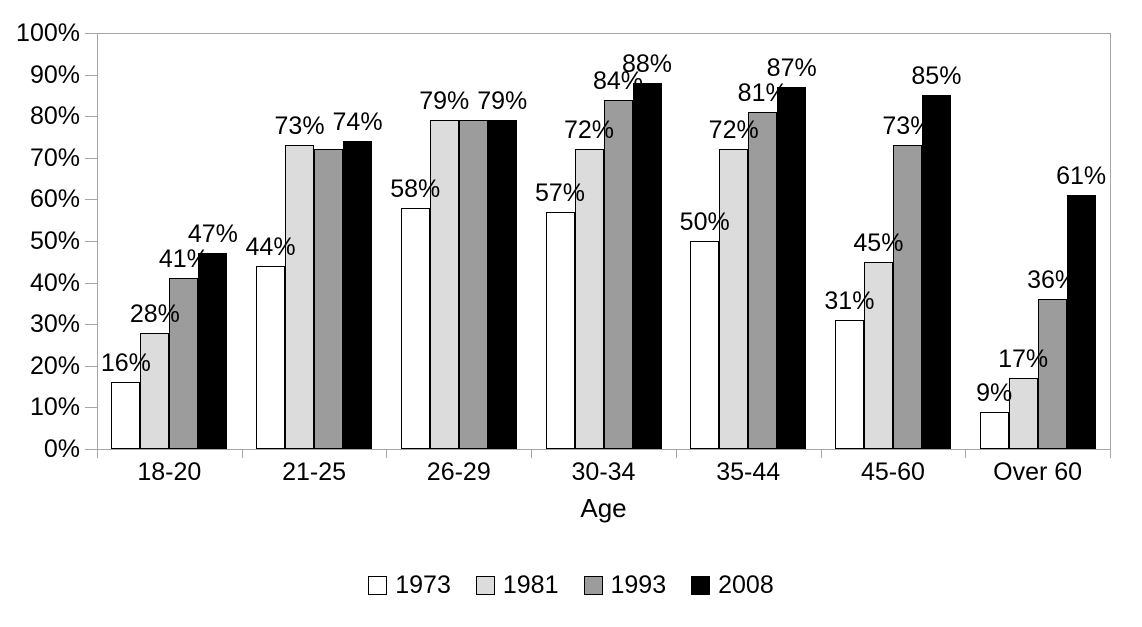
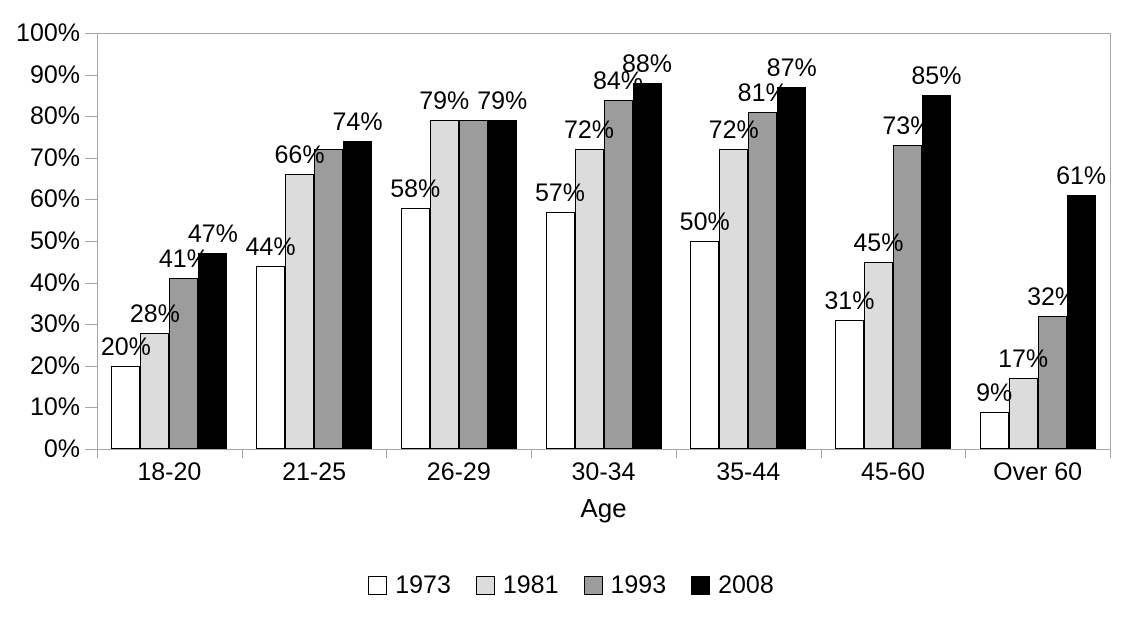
1973/18-20: 16% -> 20%
1981/21-25: 73% -> 66%
1993/Over 60: 36% -> 32%
